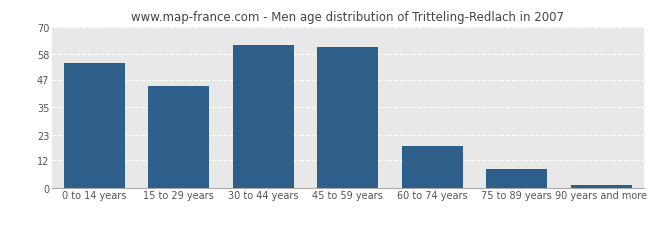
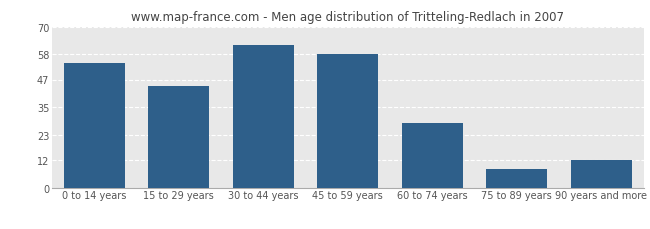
45 to 59 years: 61 -> 58
60 to 74 years: 18 -> 28
90 years and more: 1 -> 12
